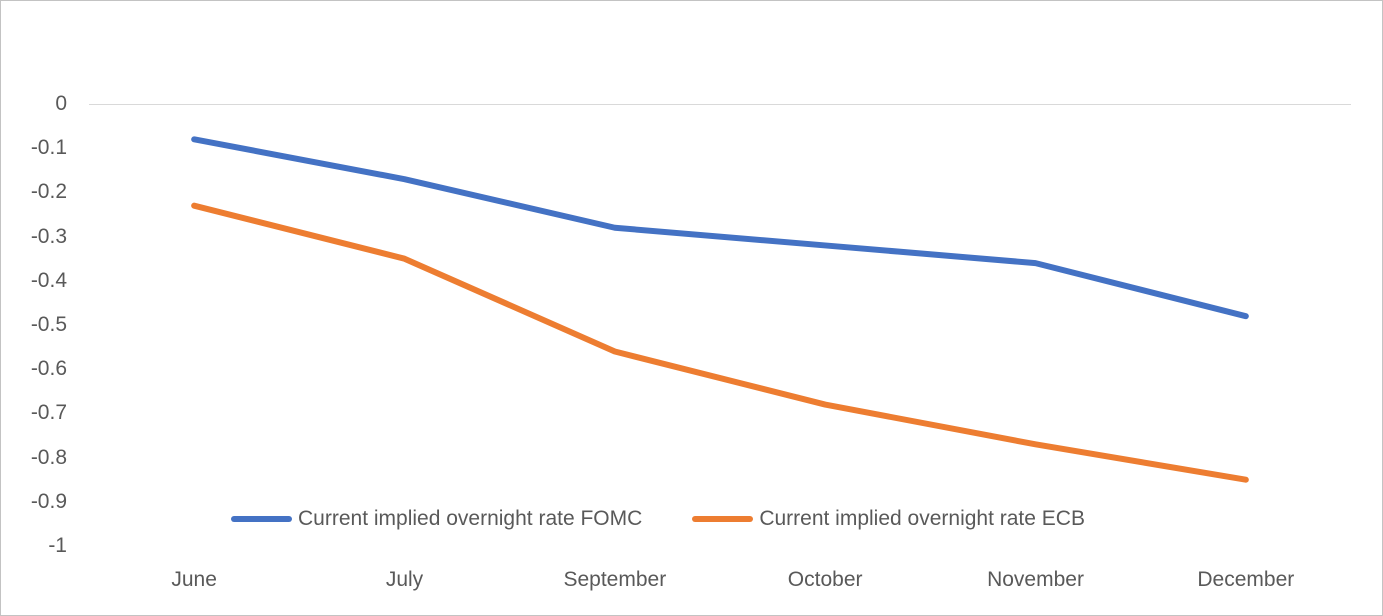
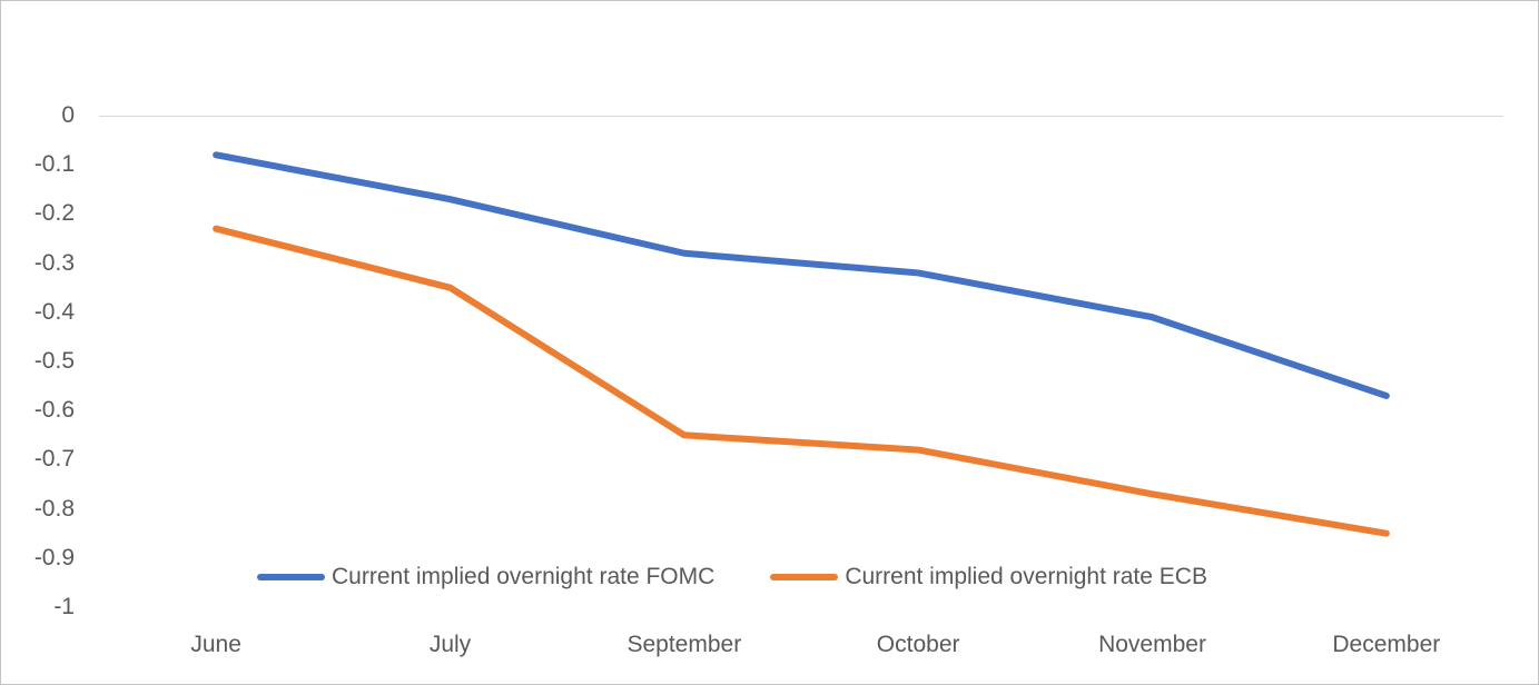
Current implied overnight rate ECB/September: -0.56 -> -0.65
Current implied overnight rate FOMC/November: -0.36 -> -0.41
Current implied overnight rate FOMC/December: -0.48 -> -0.57
